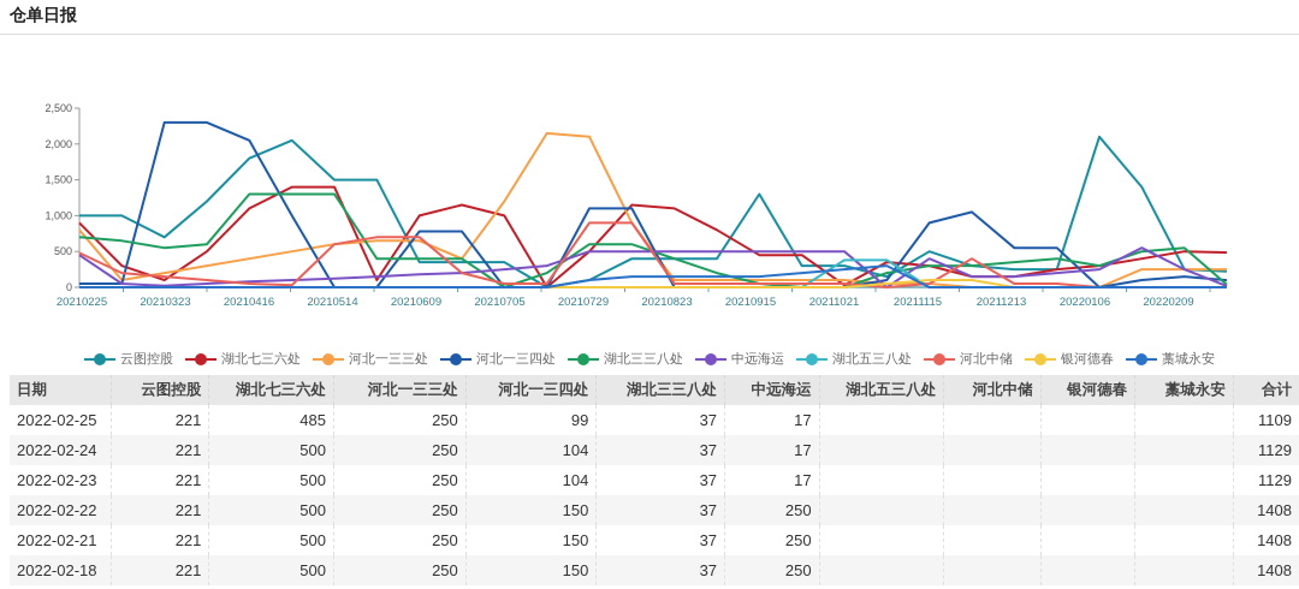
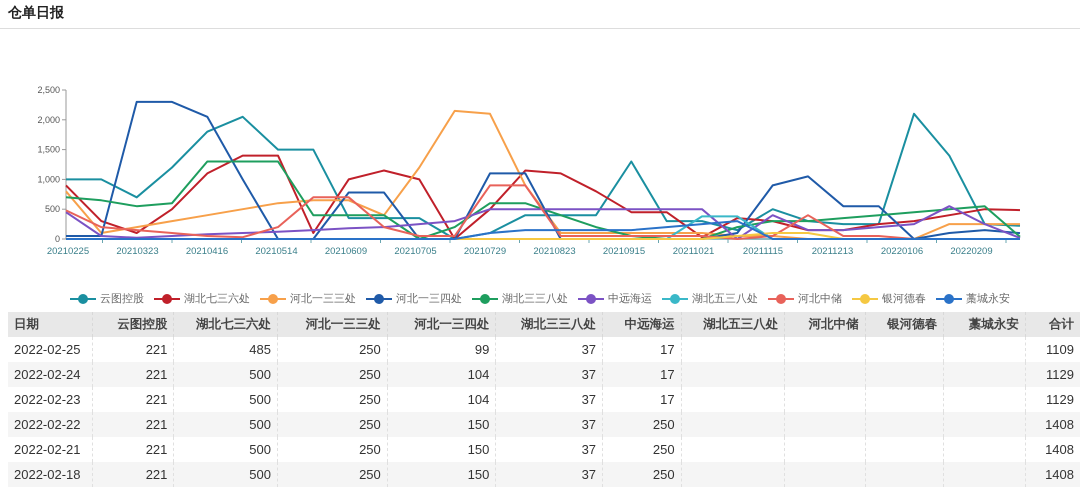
河北中储/20210514: 600 -> 200
湖北三三八处/20220106: 300 -> 400
